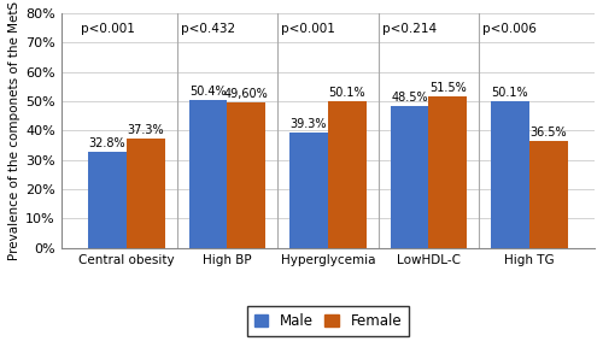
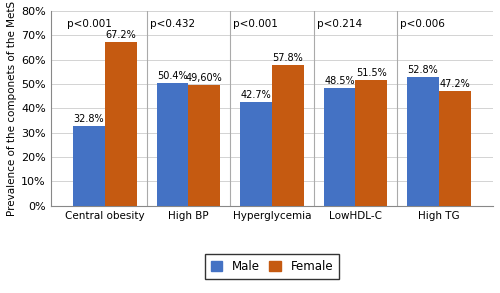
Female/Central obesity: 37.3% -> 67.2%
Male/Hyperglycemia: 39.3% -> 42.7%
Female/Hyperglycemia: 50.1% -> 57.8%
Male/High TG: 50.1% -> 52.8%
Female/High TG: 36.5% -> 47.2%
